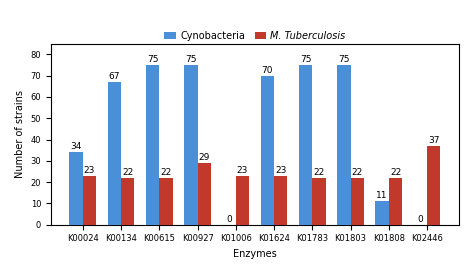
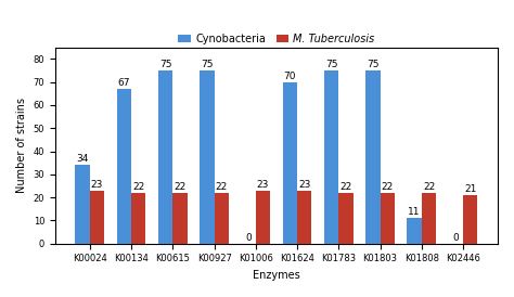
M. Tuberculosis/K00927: 29 -> 22
M. Tuberculosis/K02446: 37 -> 21
